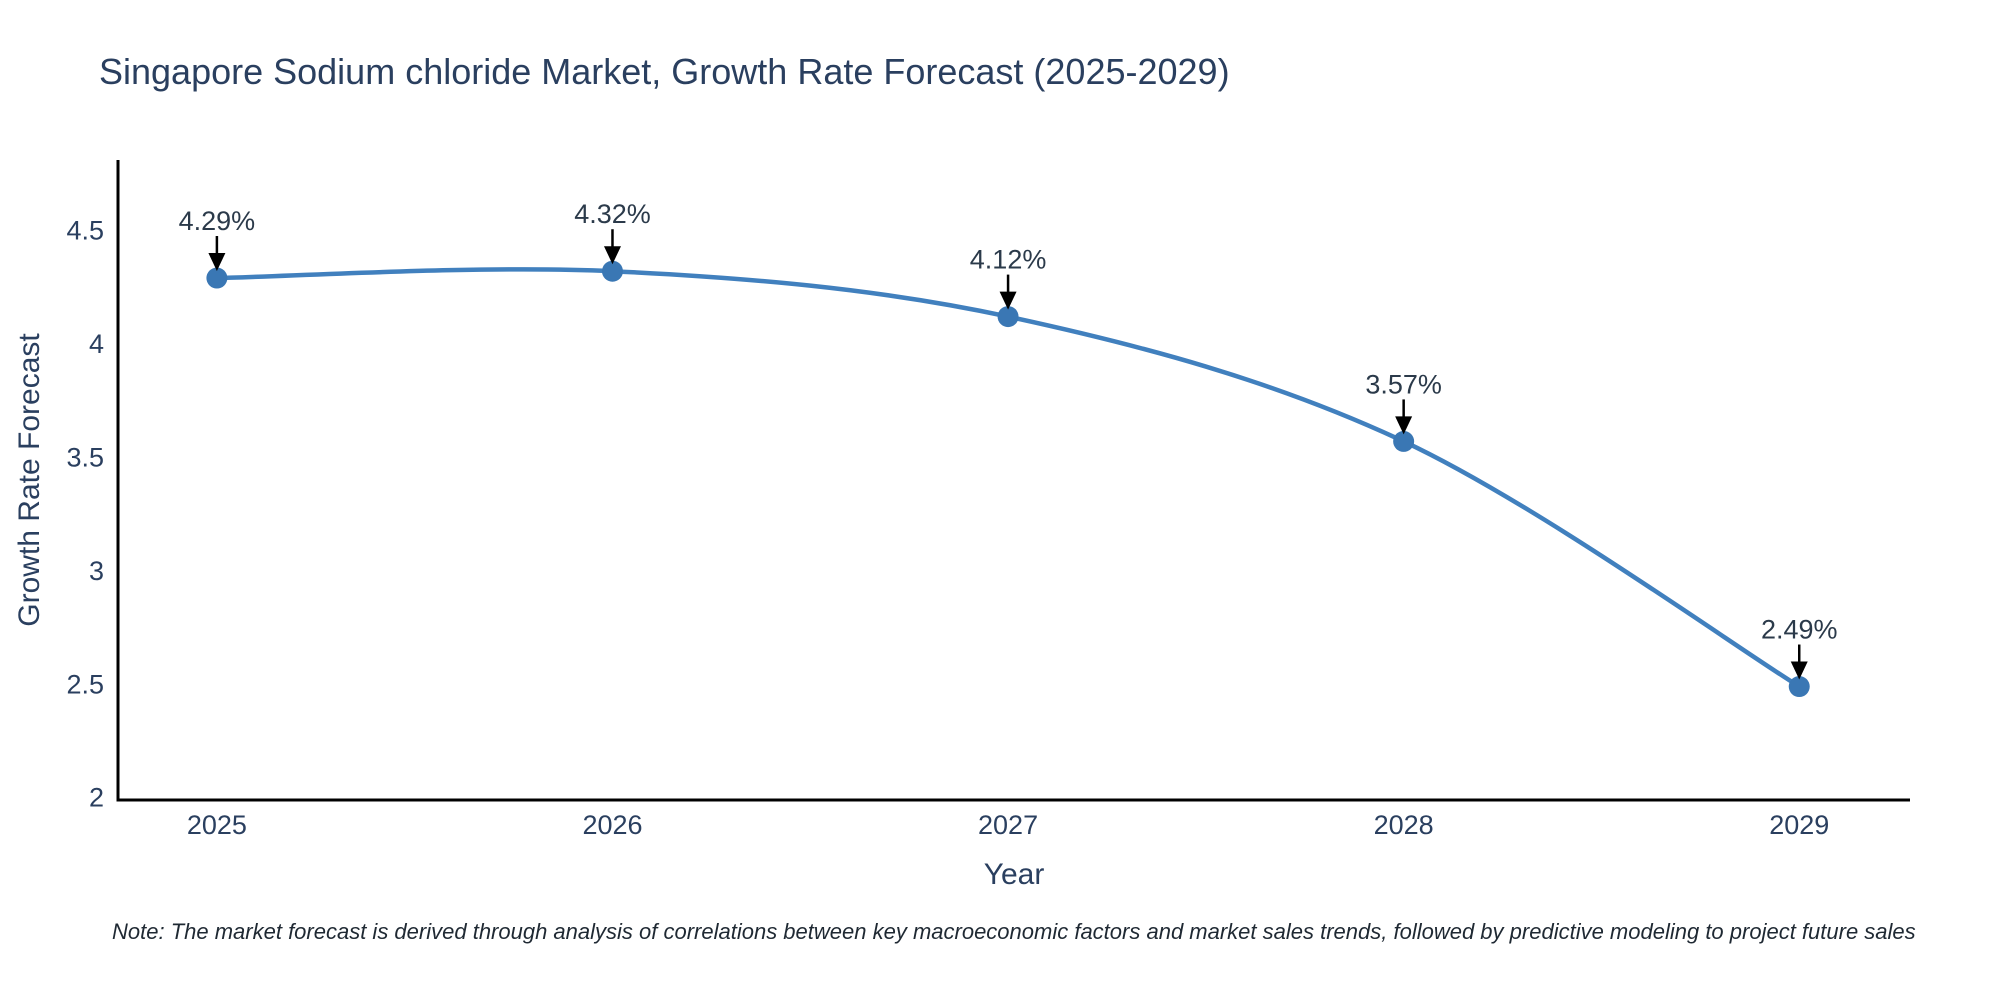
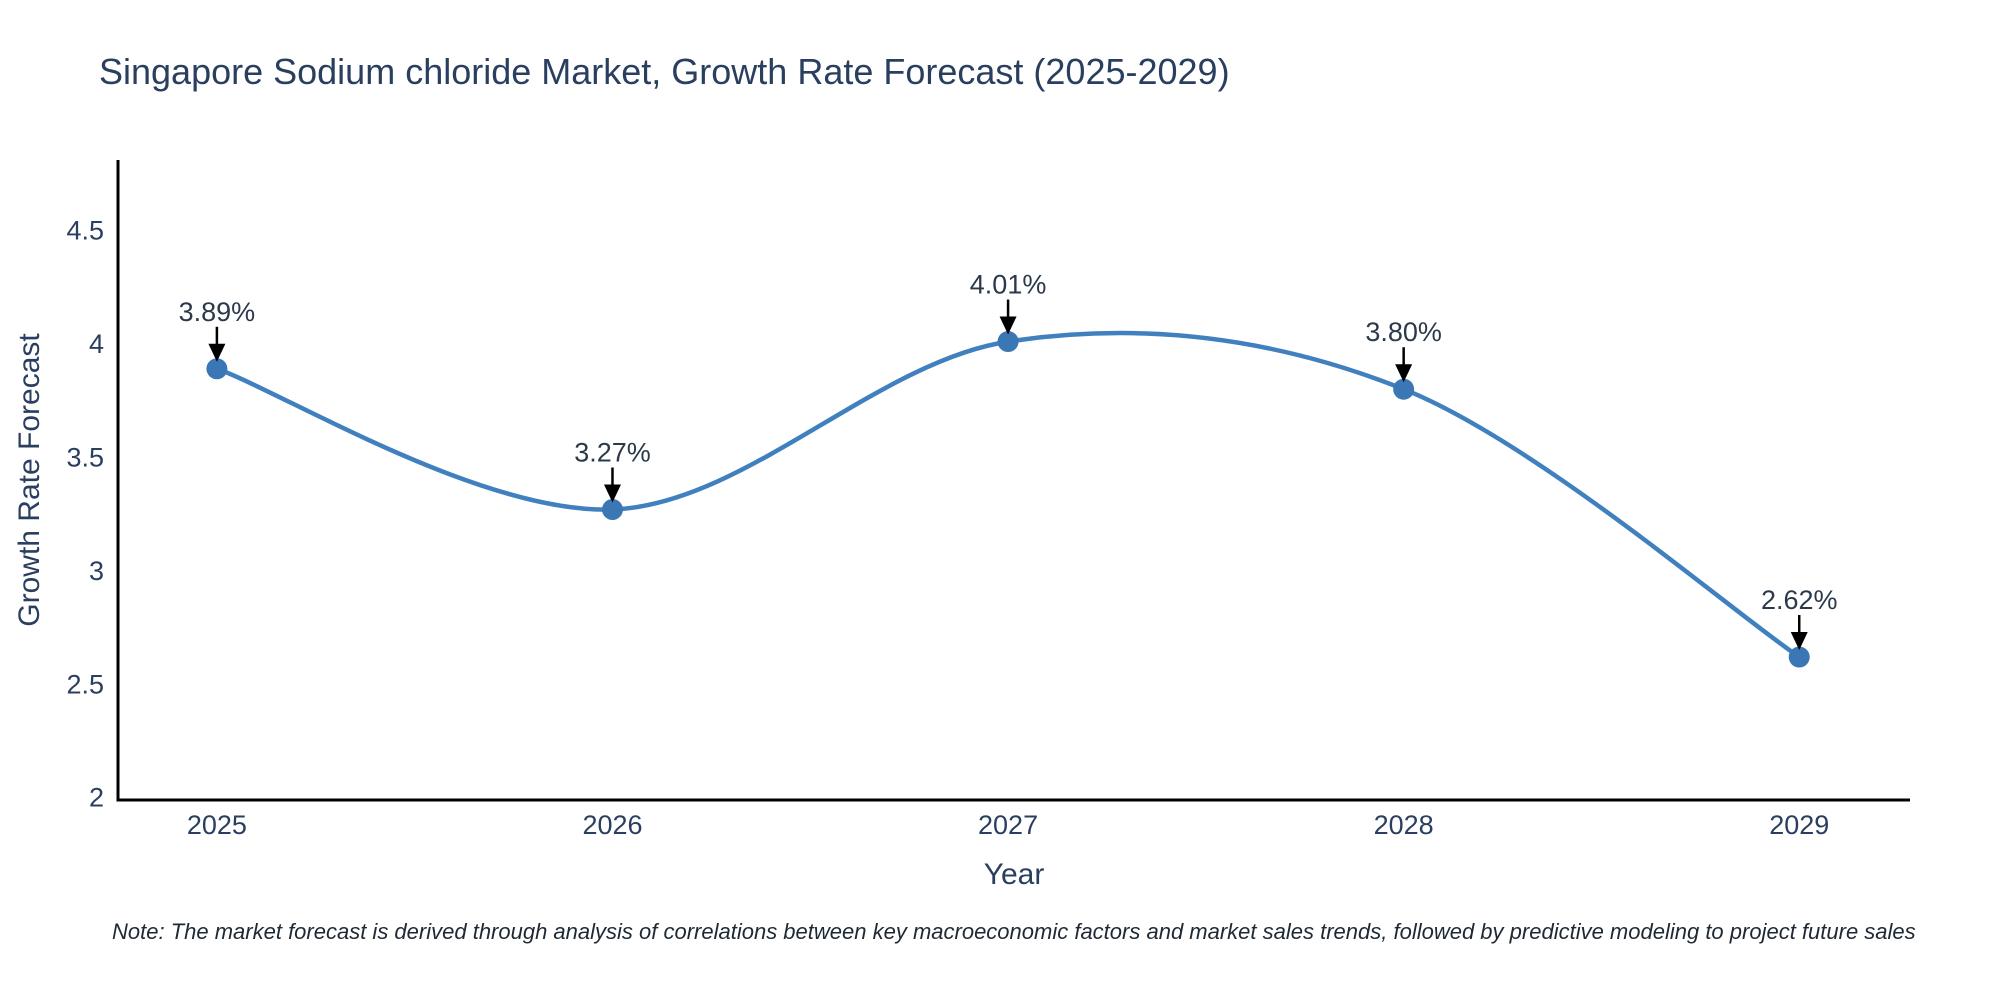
2025: 4.29% -> 3.89%
2026: 4.32% -> 3.27%
2027: 4.12% -> 4.01%
2028: 3.57% -> 3.80%
2029: 2.49% -> 2.62%
